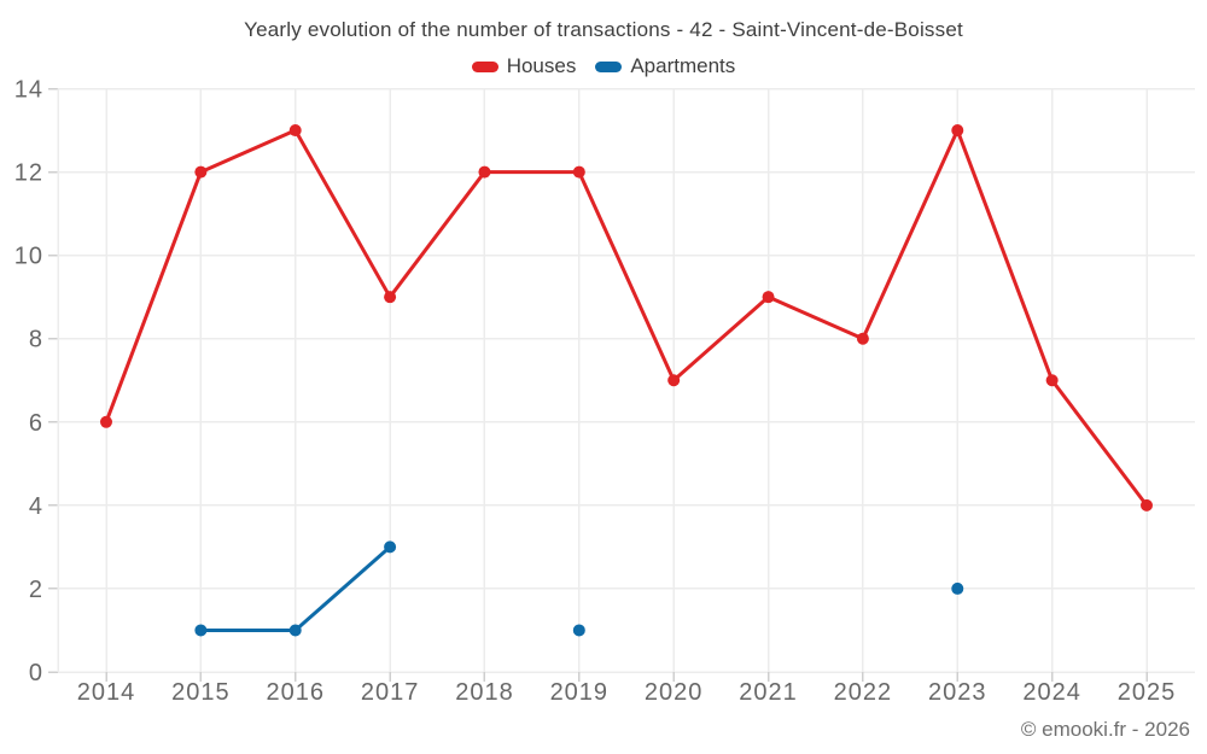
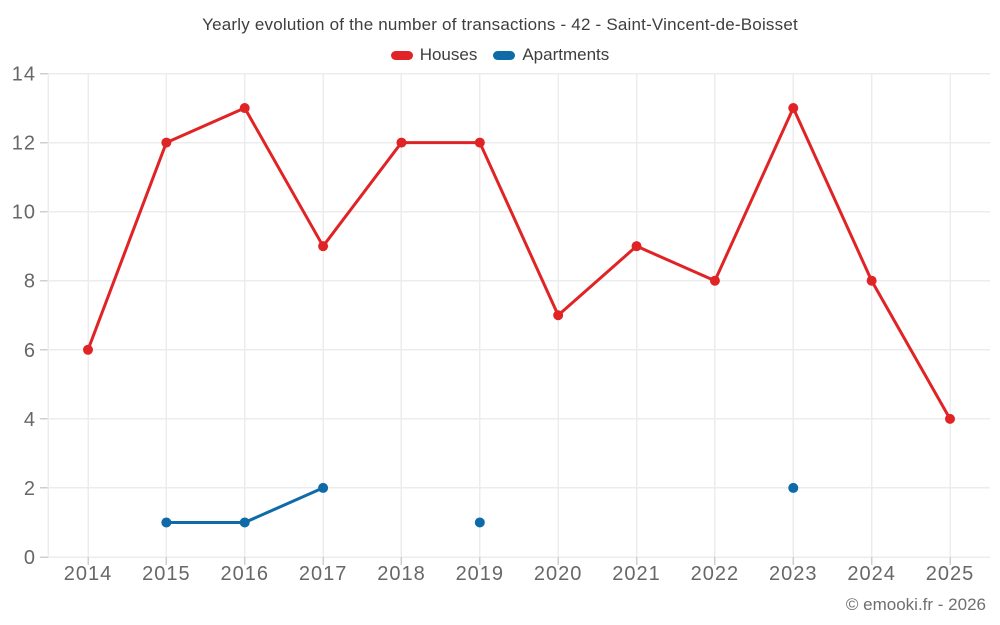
Apartments/2017: 3 -> 2
Houses/2024: 7 -> 8
